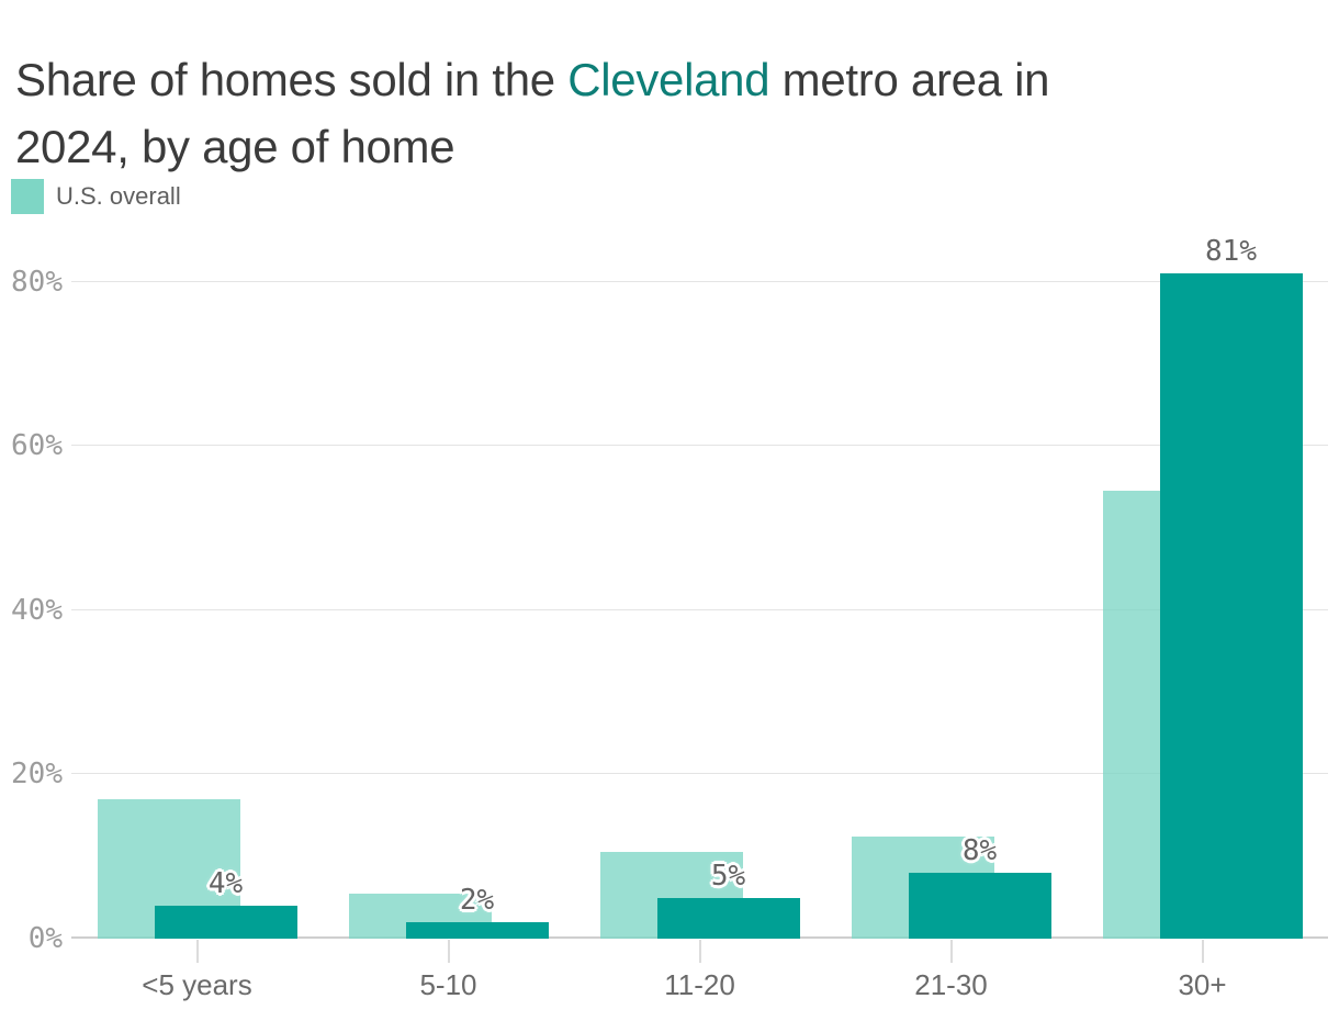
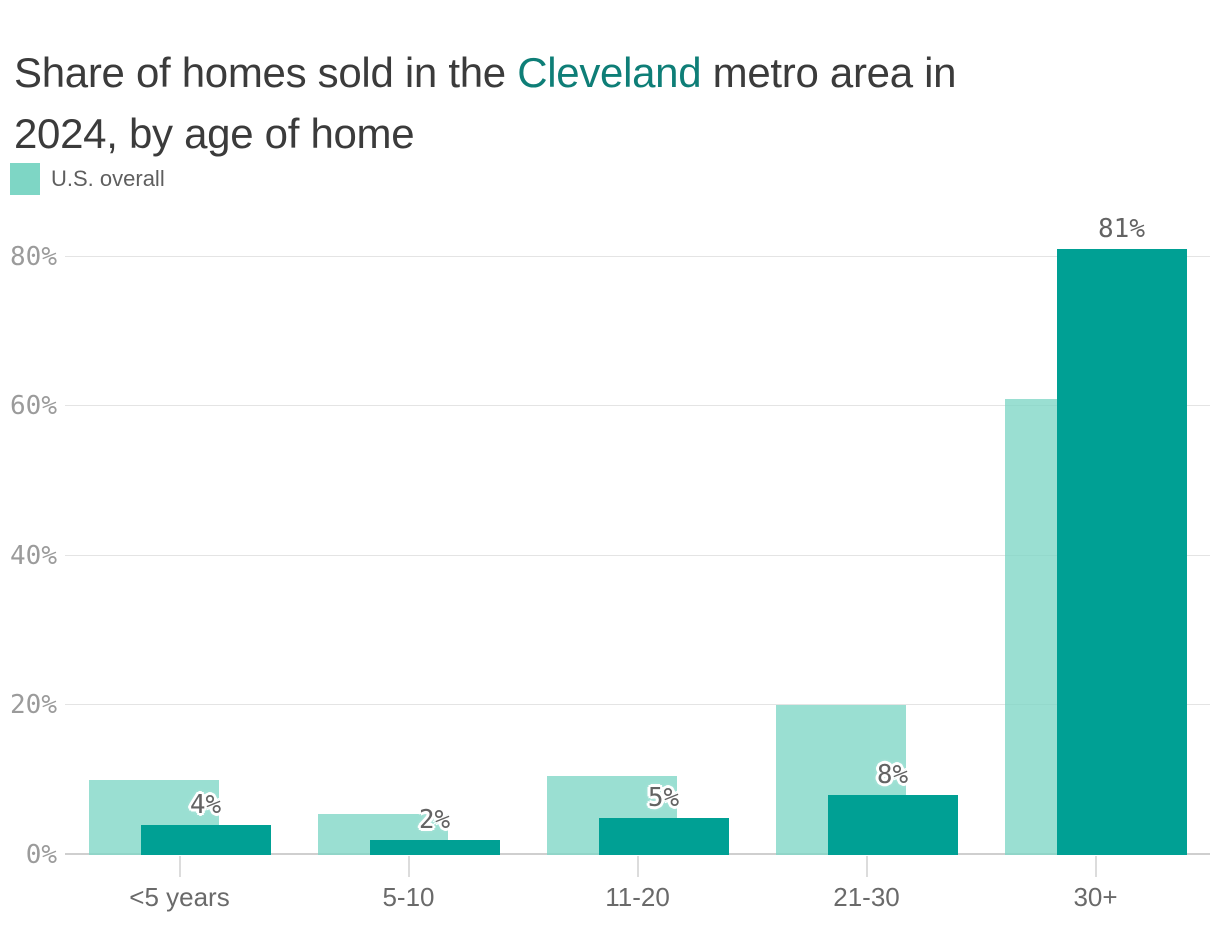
U.S. overall/<5 years: 17% -> 10%
U.S. overall/21-30: 12% -> 20%
U.S. overall/30+: 54% -> 61%
